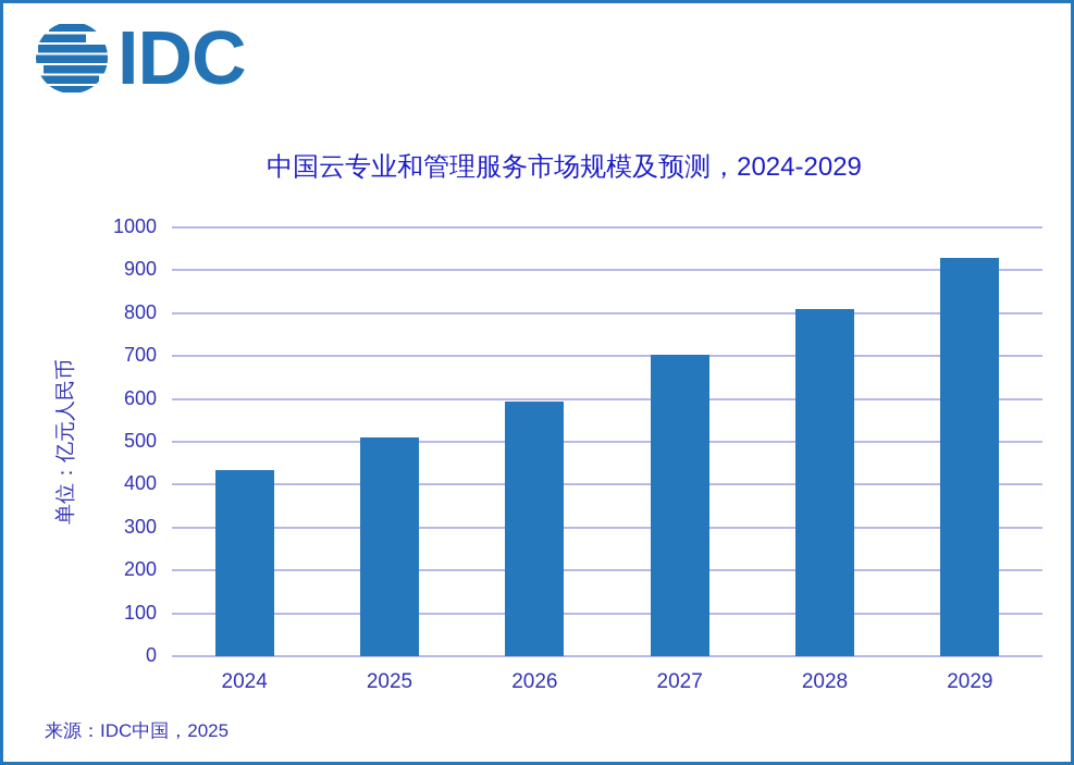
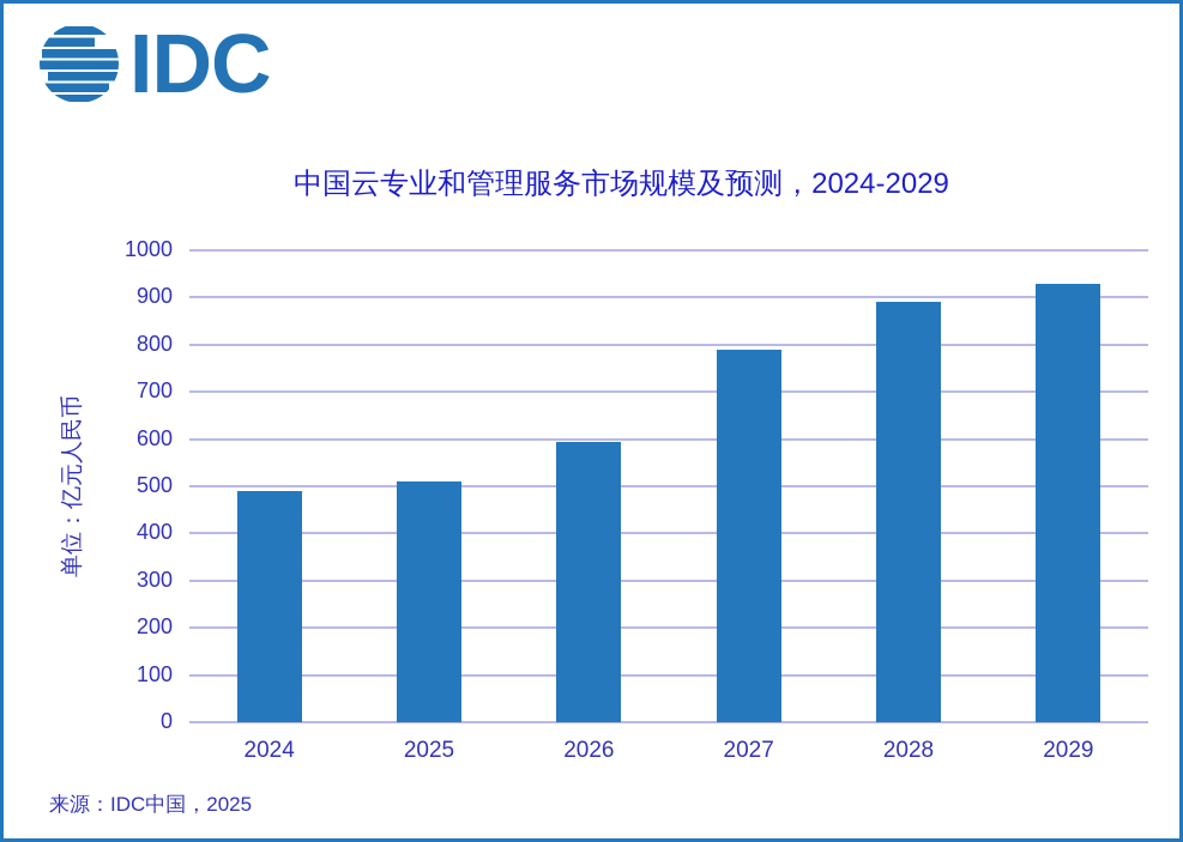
2024: 440 -> 490
2027: 700 -> 790
2028: 810 -> 890
